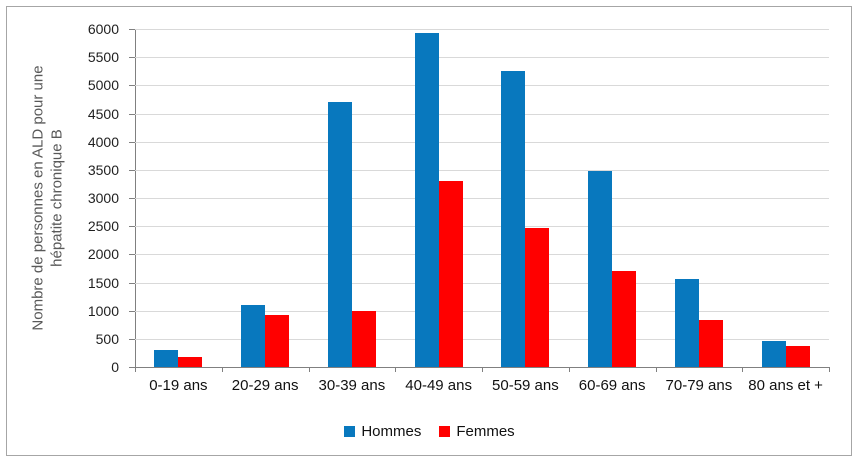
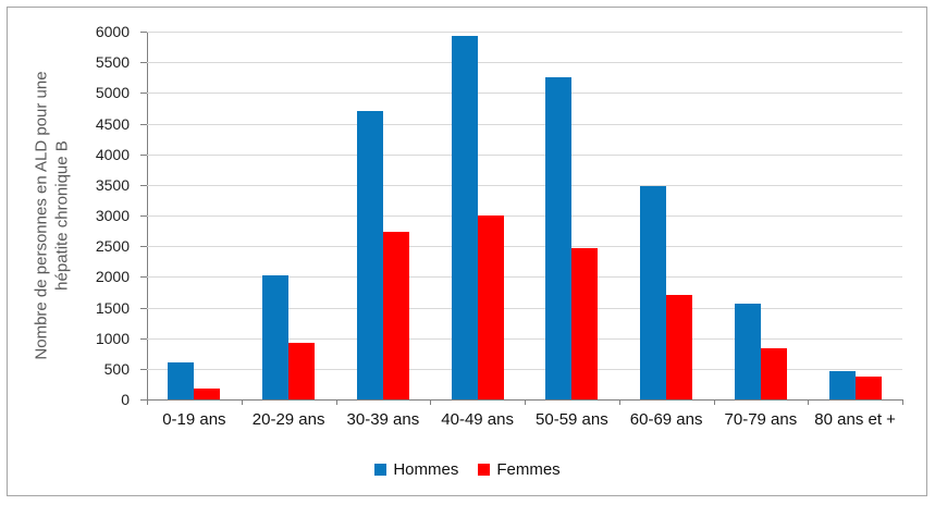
Hommes/0-19 ans: 300 -> 600
Hommes/20-29 ans: 1100 -> 2000
Femmes/30-39 ans: 1000 -> 2700
Femmes/40-49 ans: 3300 -> 3000
